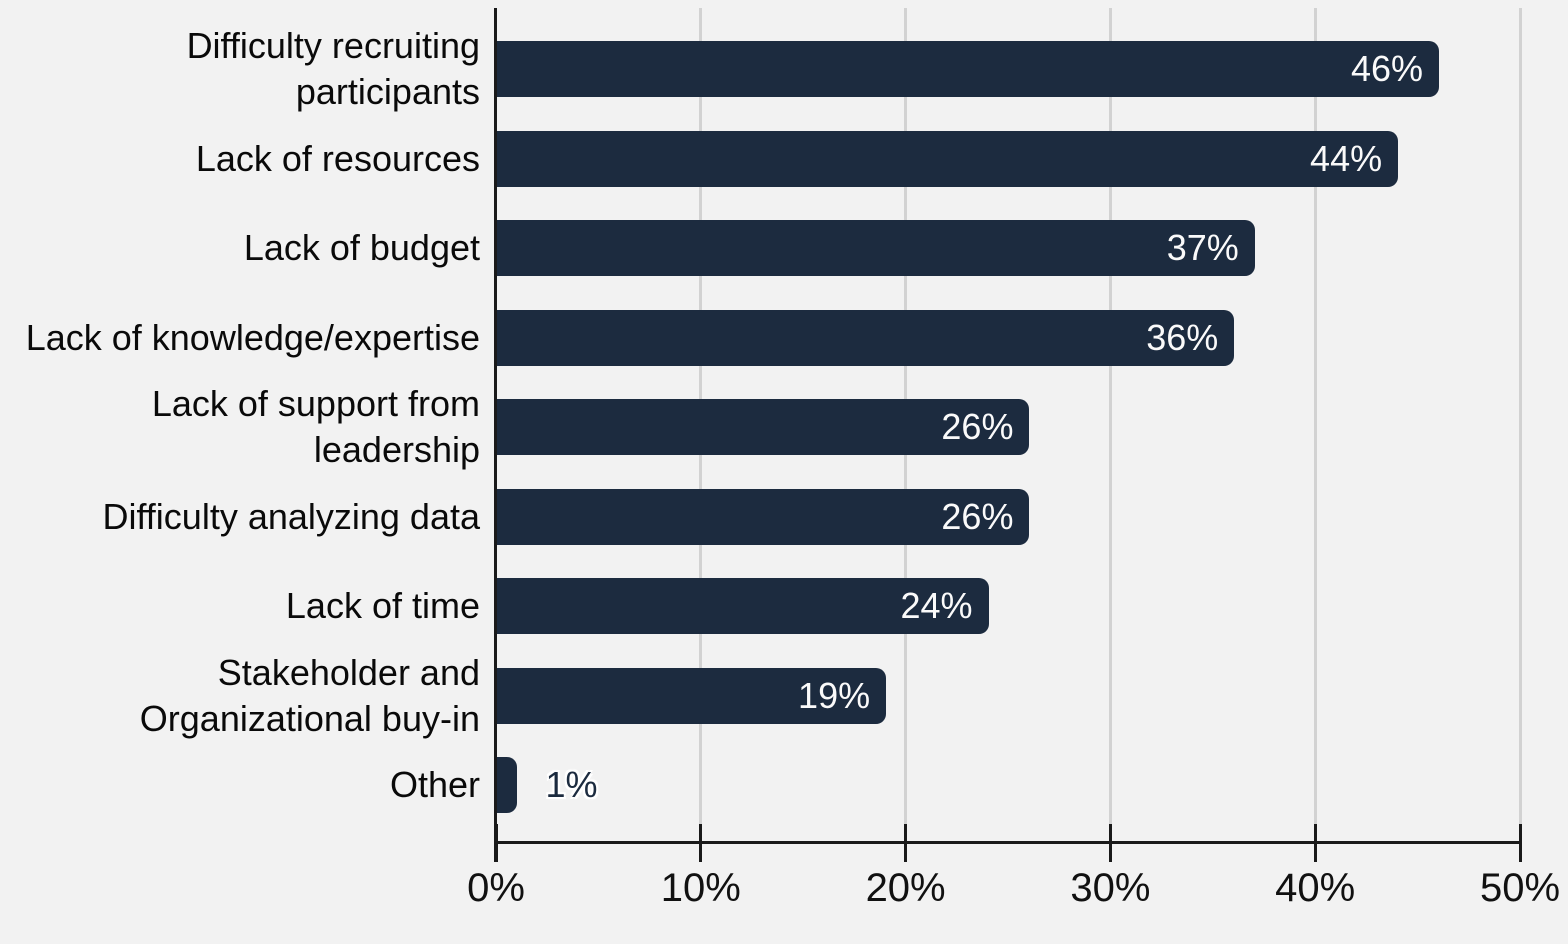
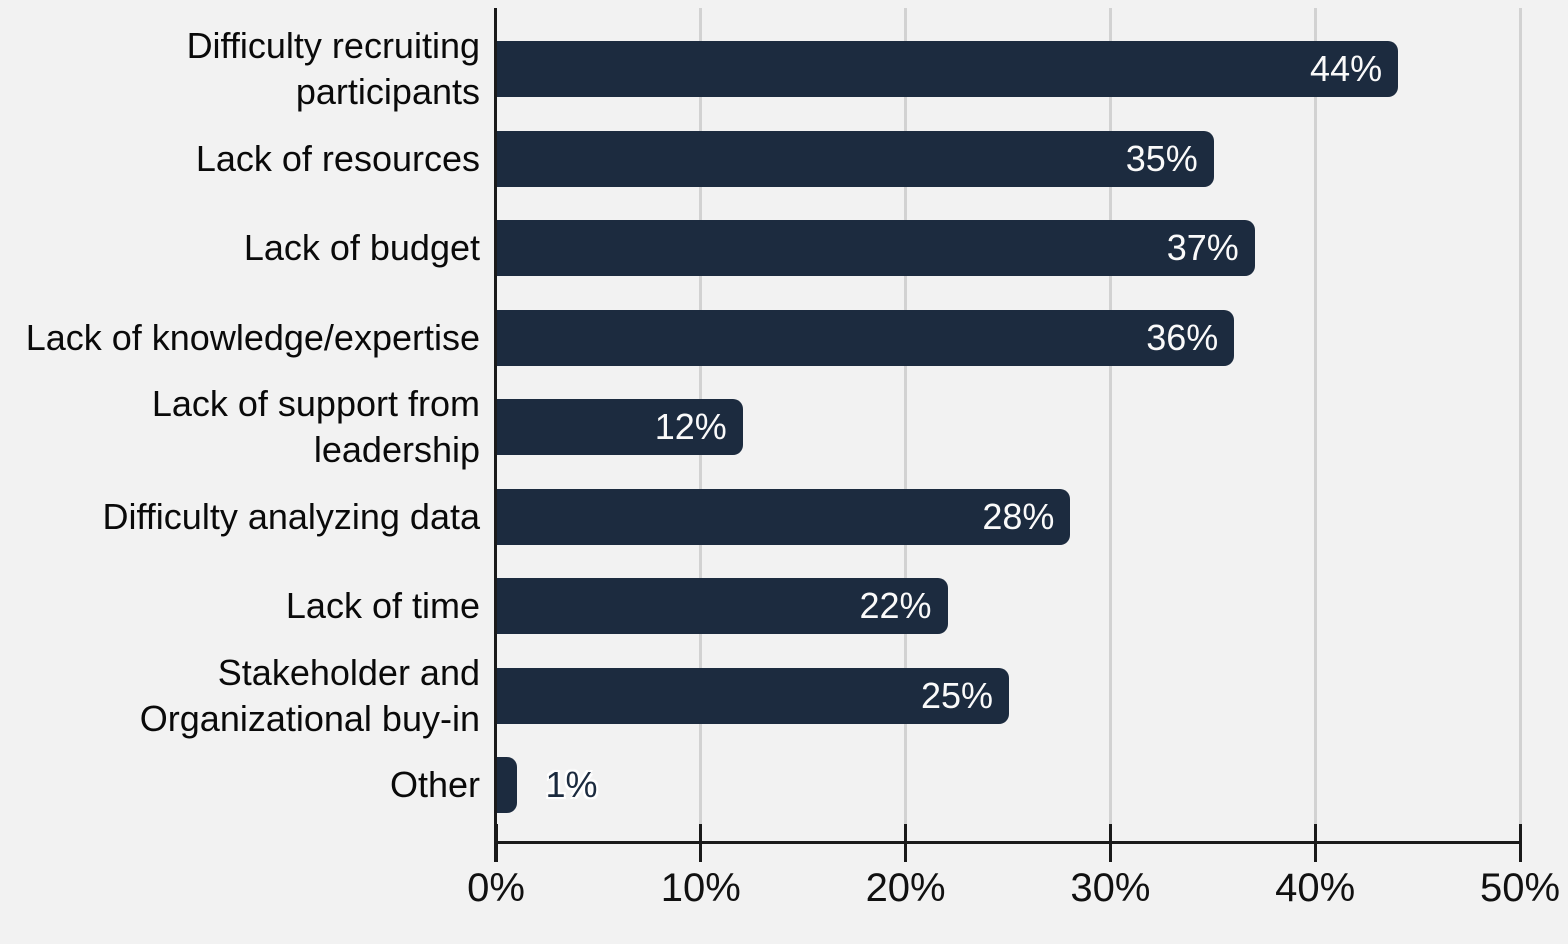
Difficulty recruiting participants: 46% -> 44%
Lack of resources: 44% -> 35%
Lack of support from leadership: 26% -> 12%
Difficulty analyzing data: 26% -> 28%
Lack of time: 24% -> 22%
Stakeholder and Organizational buy-in: 19% -> 25%
